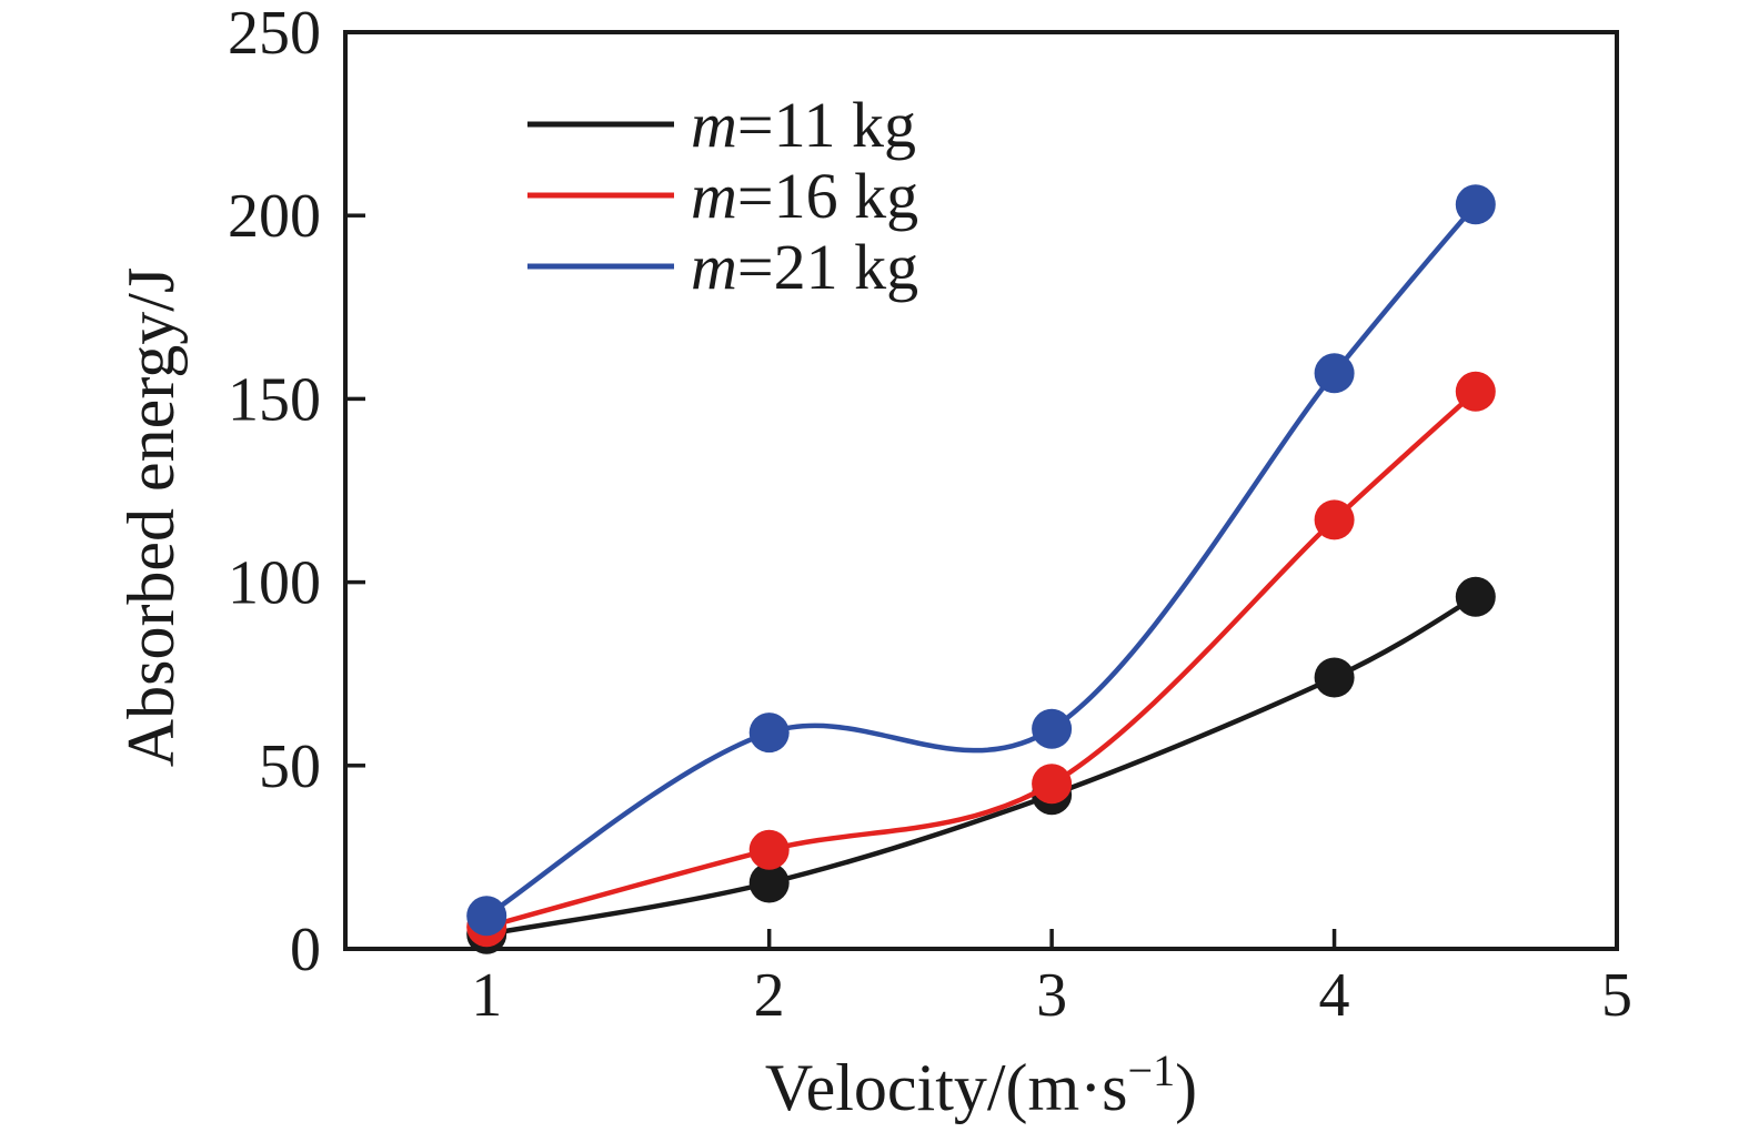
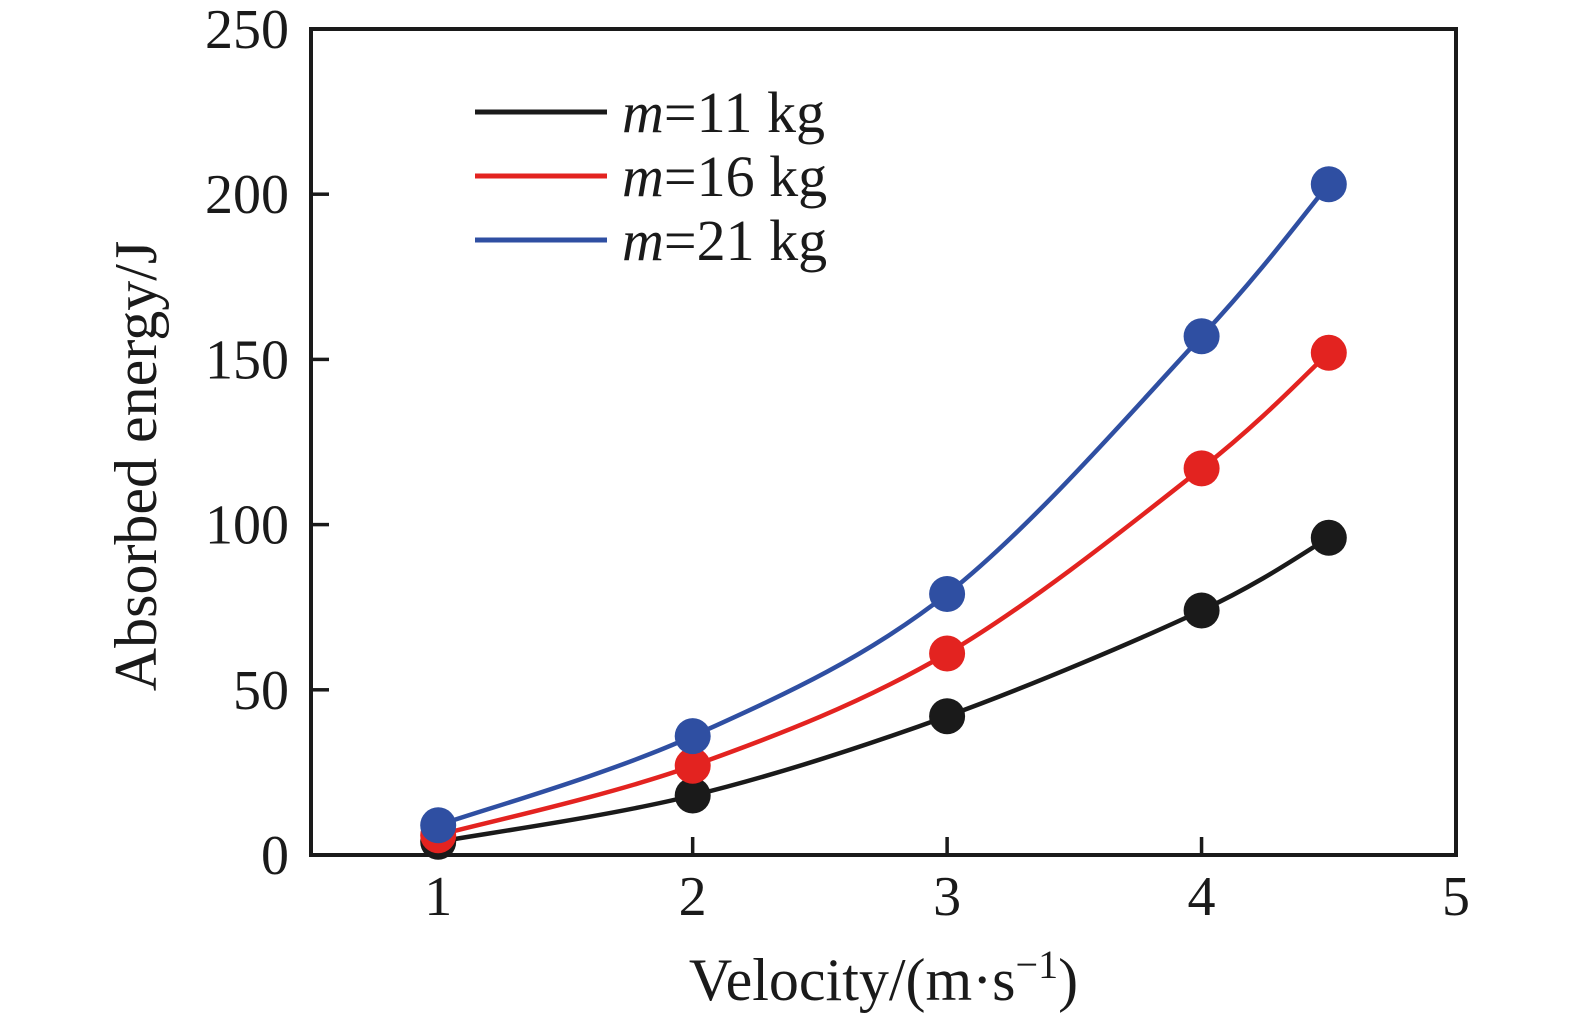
m=21 kg/2: 59 -> 36
m=16 kg/3: 45 -> 61
m=21 kg/3: 60 -> 79
